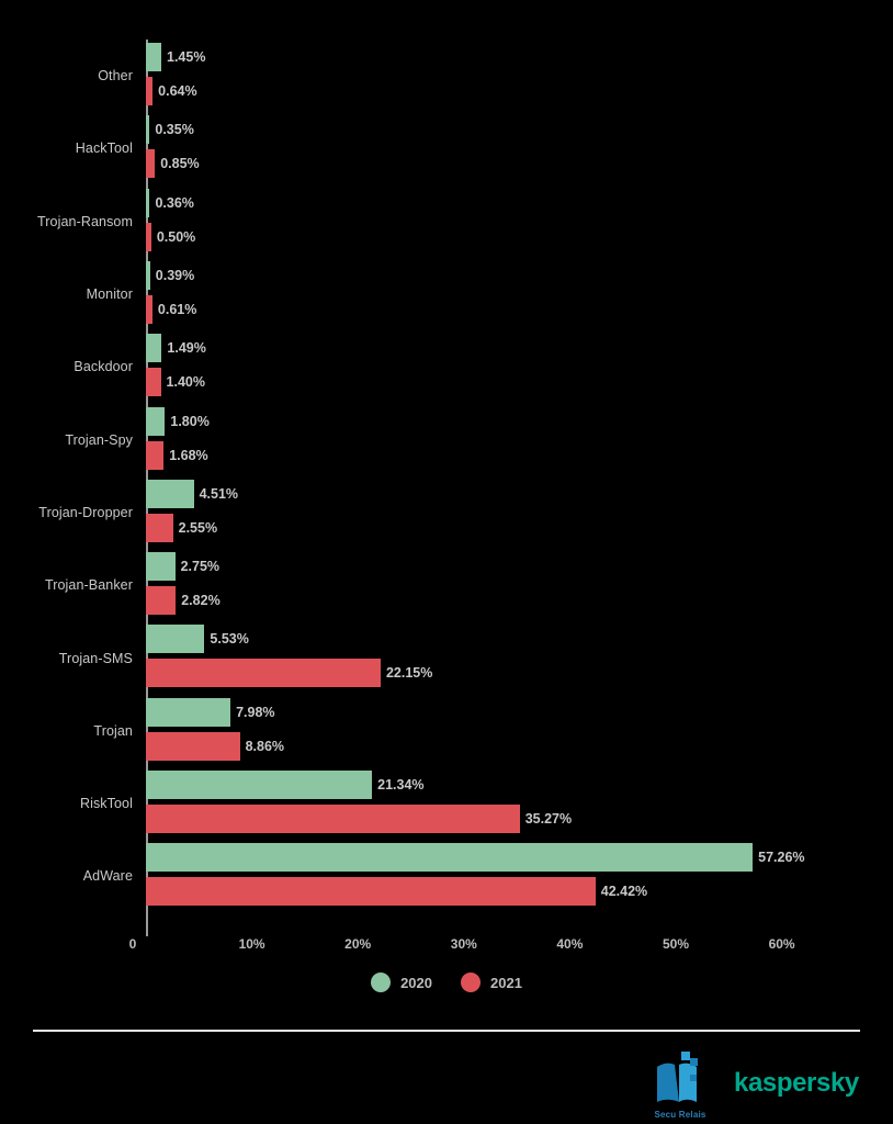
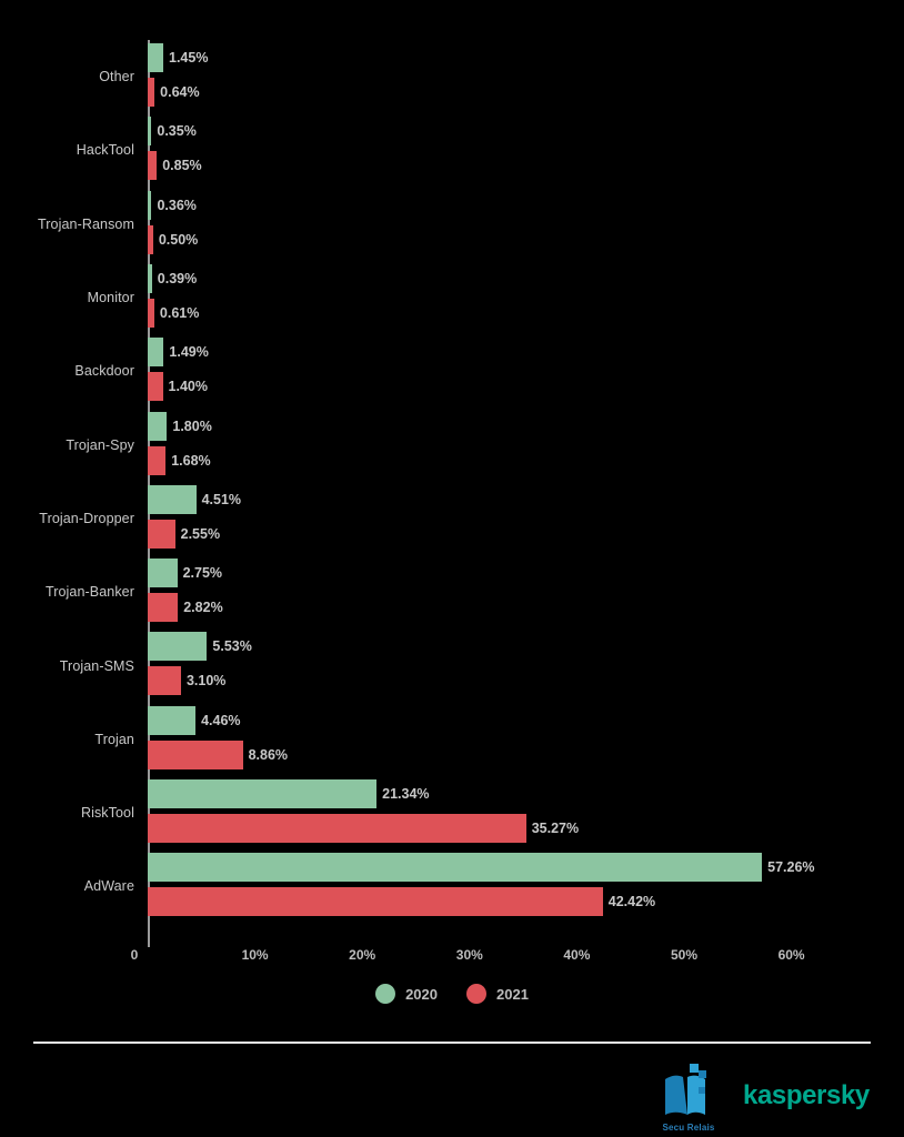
2021/Trojan-SMS: 22.15% -> 3.10%
2020/Trojan: 7.98% -> 4.46%
